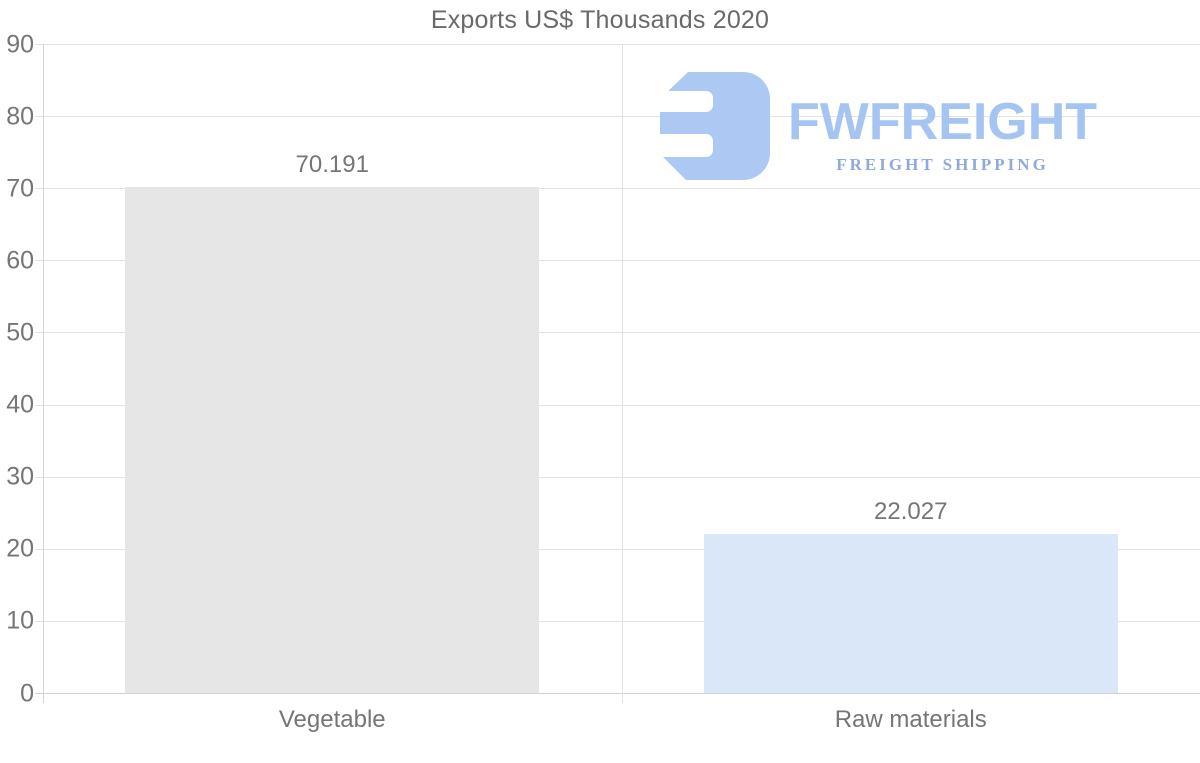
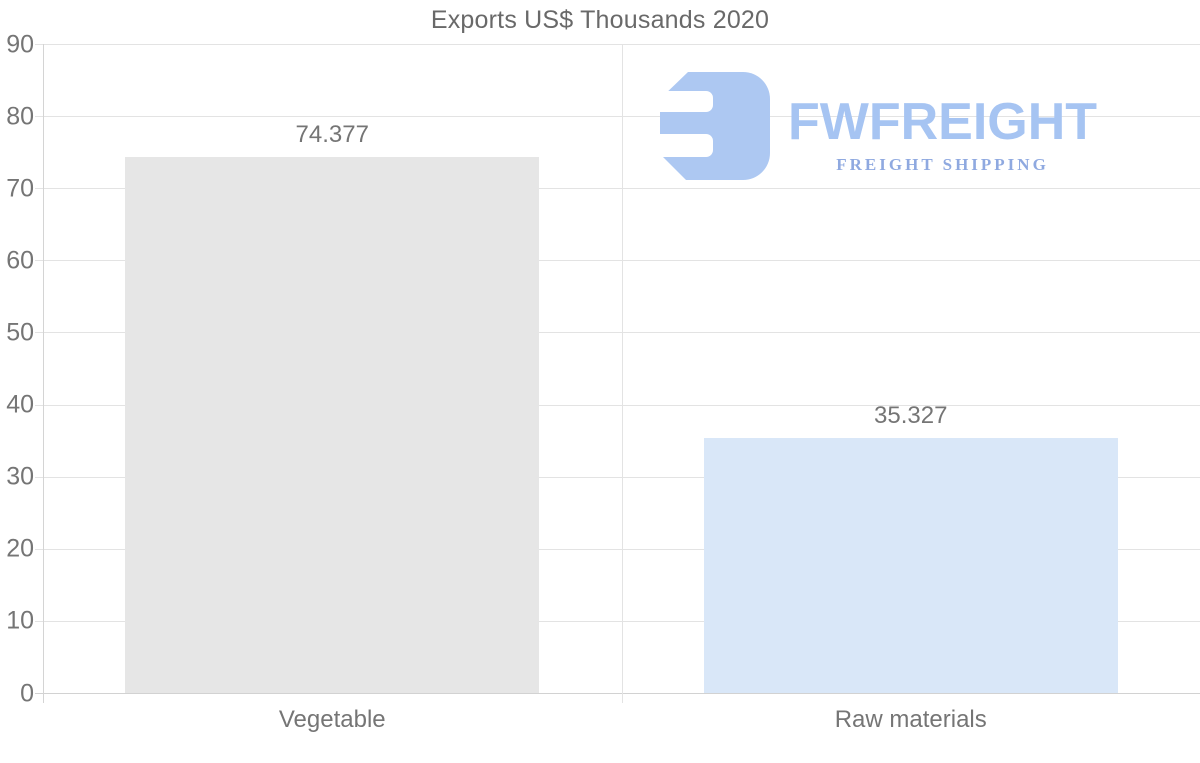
Vegetable: 70.191 -> 74.377
Raw materials: 22.027 -> 35.327
